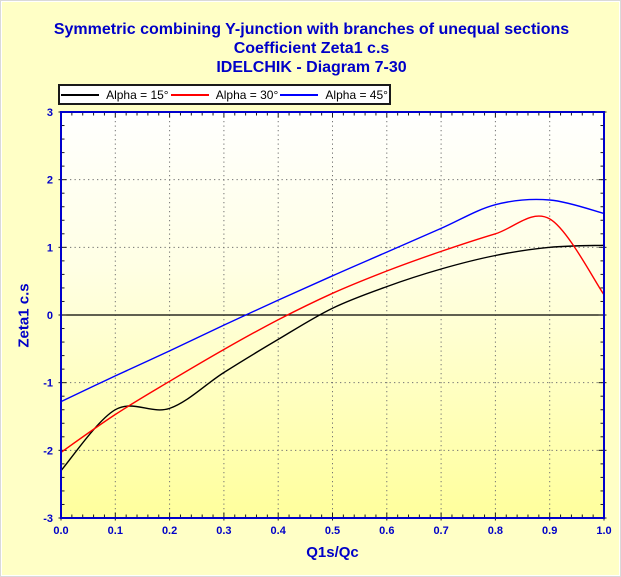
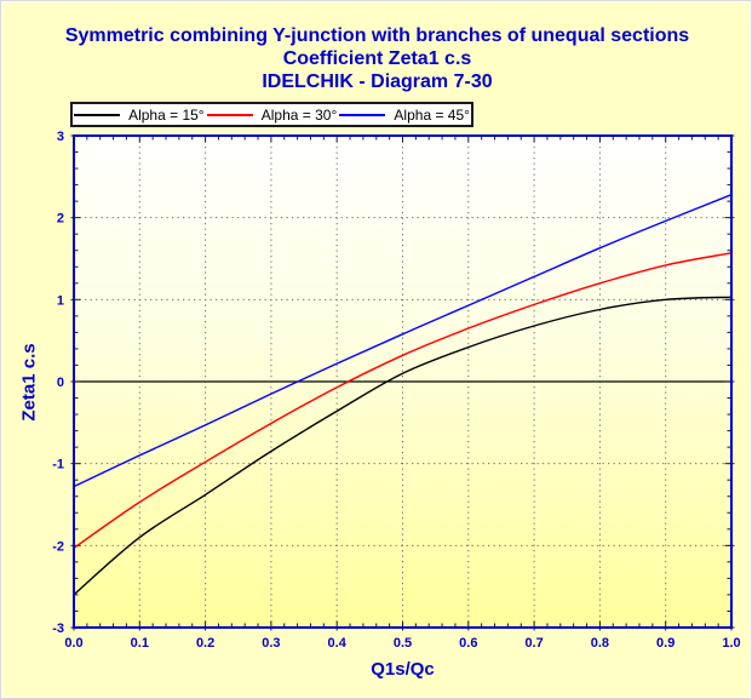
Alpha = 15°/0.0: -2.3 -> -2.6
Alpha = 15°/0.1: -1.4 -> -1.9
Alpha = 45°/0.9: 1.7 -> 2.0
Alpha = 30°/1.0: 0.3 -> 1.6
Alpha = 45°/1.0: 1.5 -> 2.3
